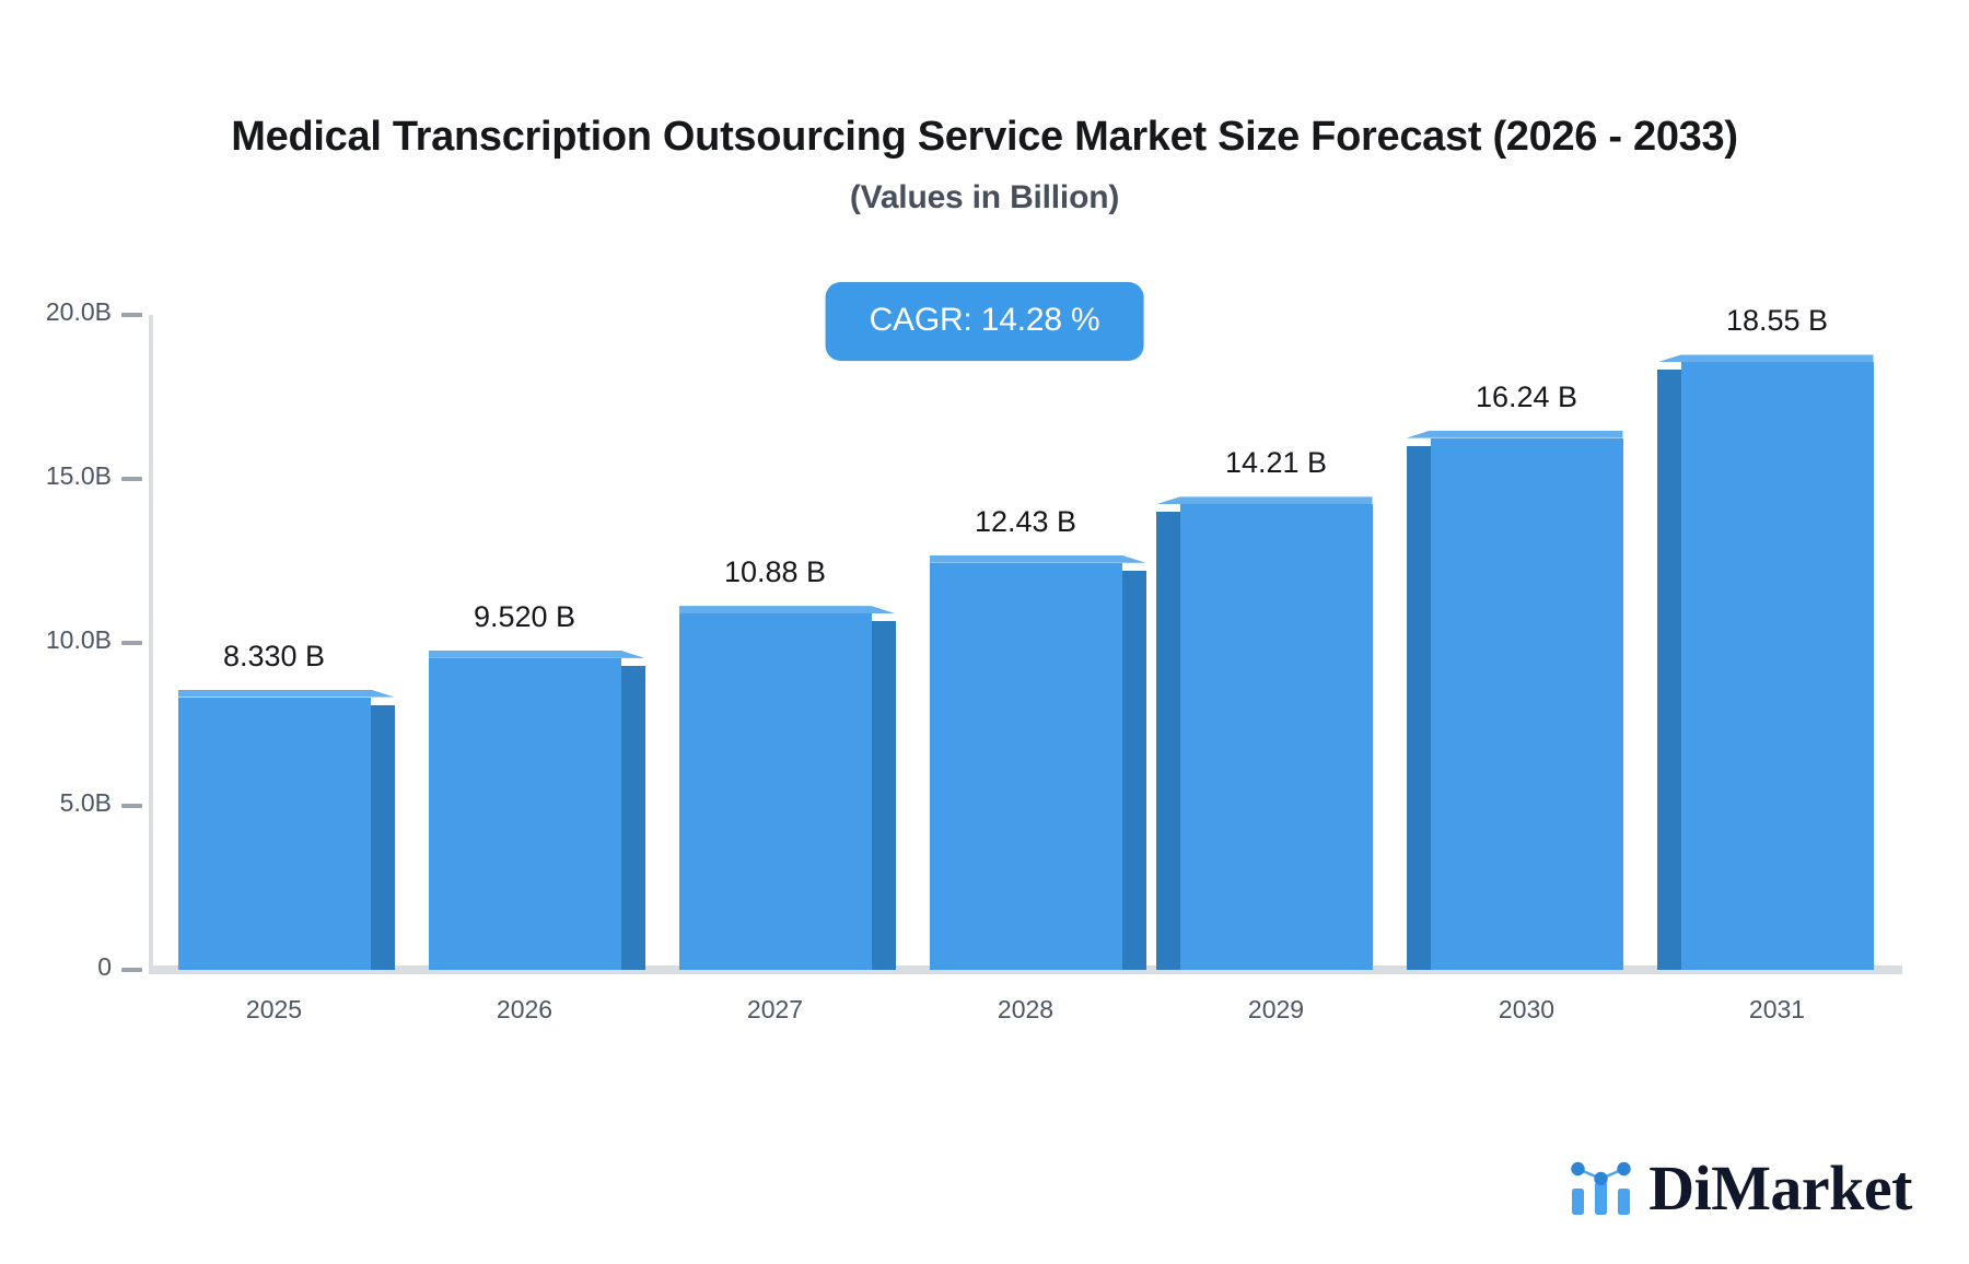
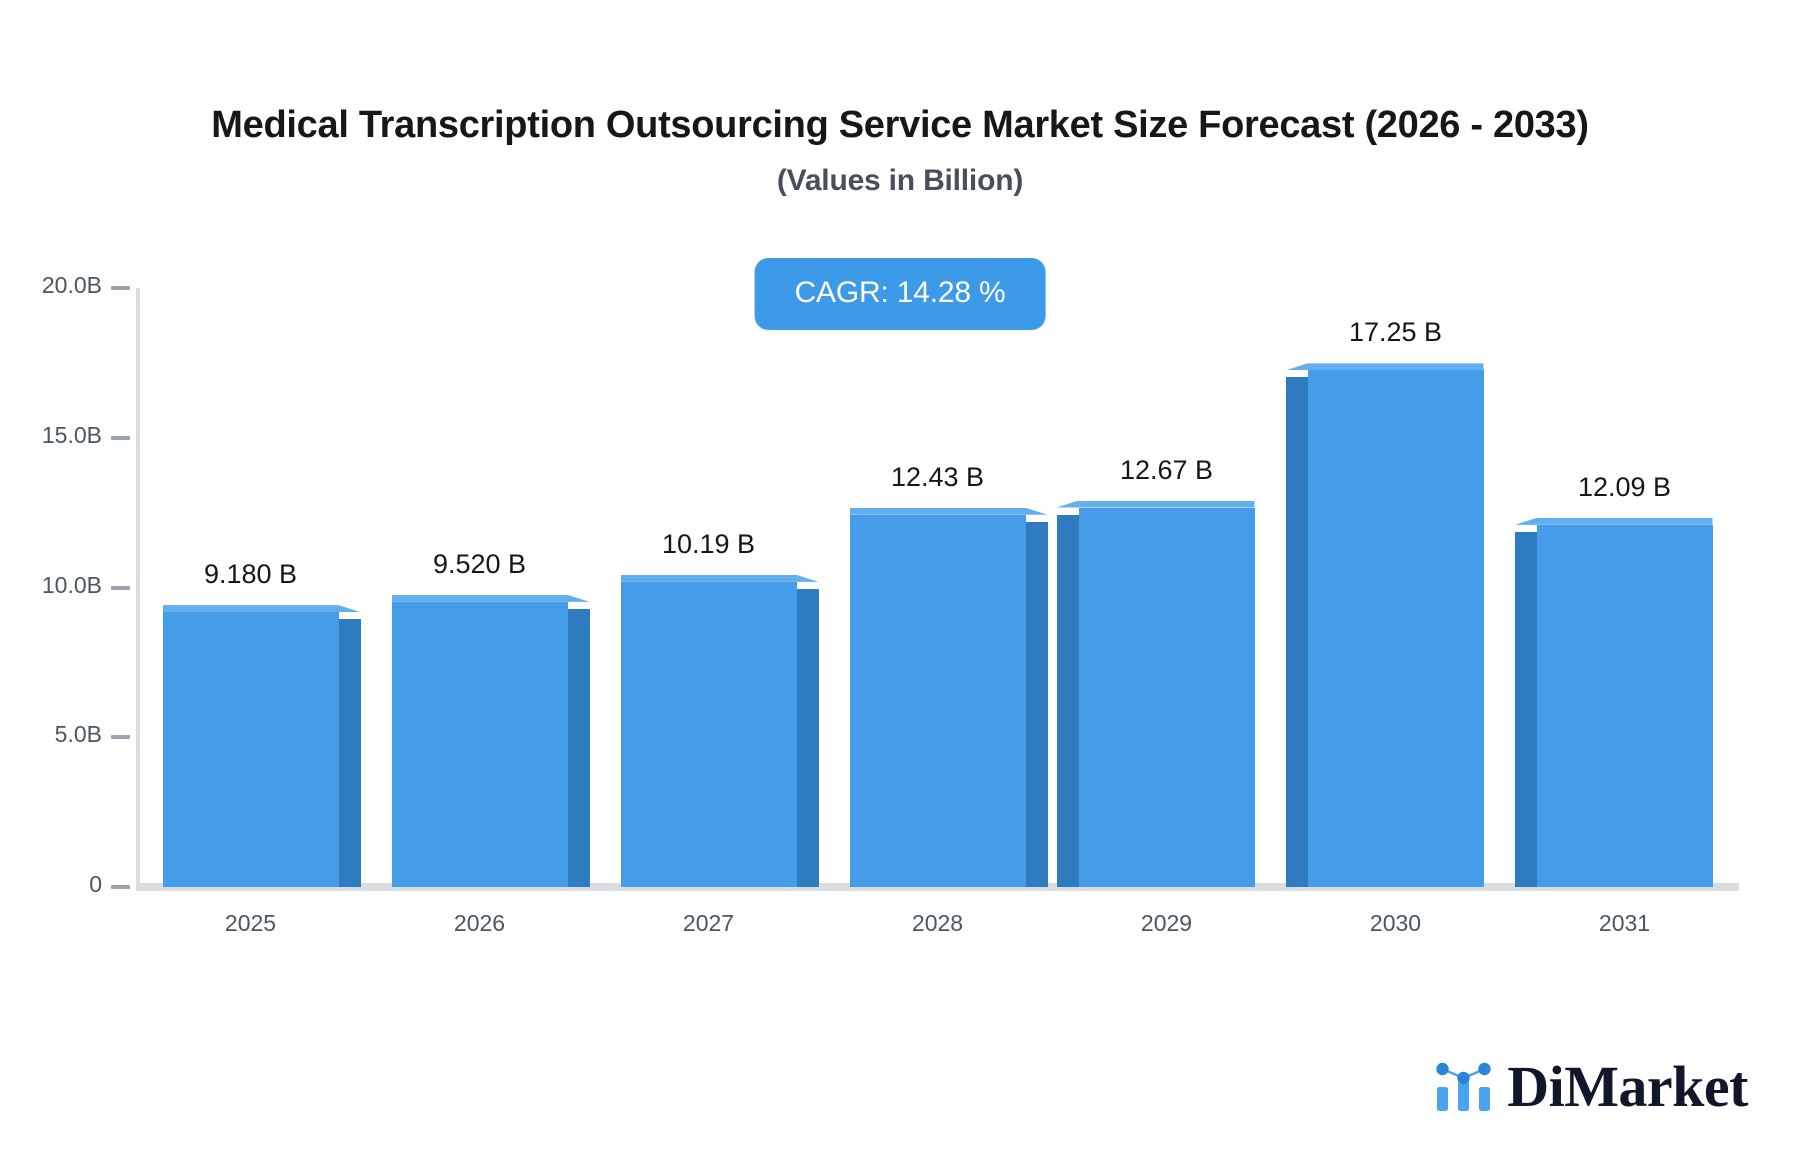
2025: 8.330 -> 9.180
2027: 10.88 -> 10.19
2029: 14.21 -> 12.67
2030: 16.24 -> 17.25
2031: 18.55 -> 12.09
